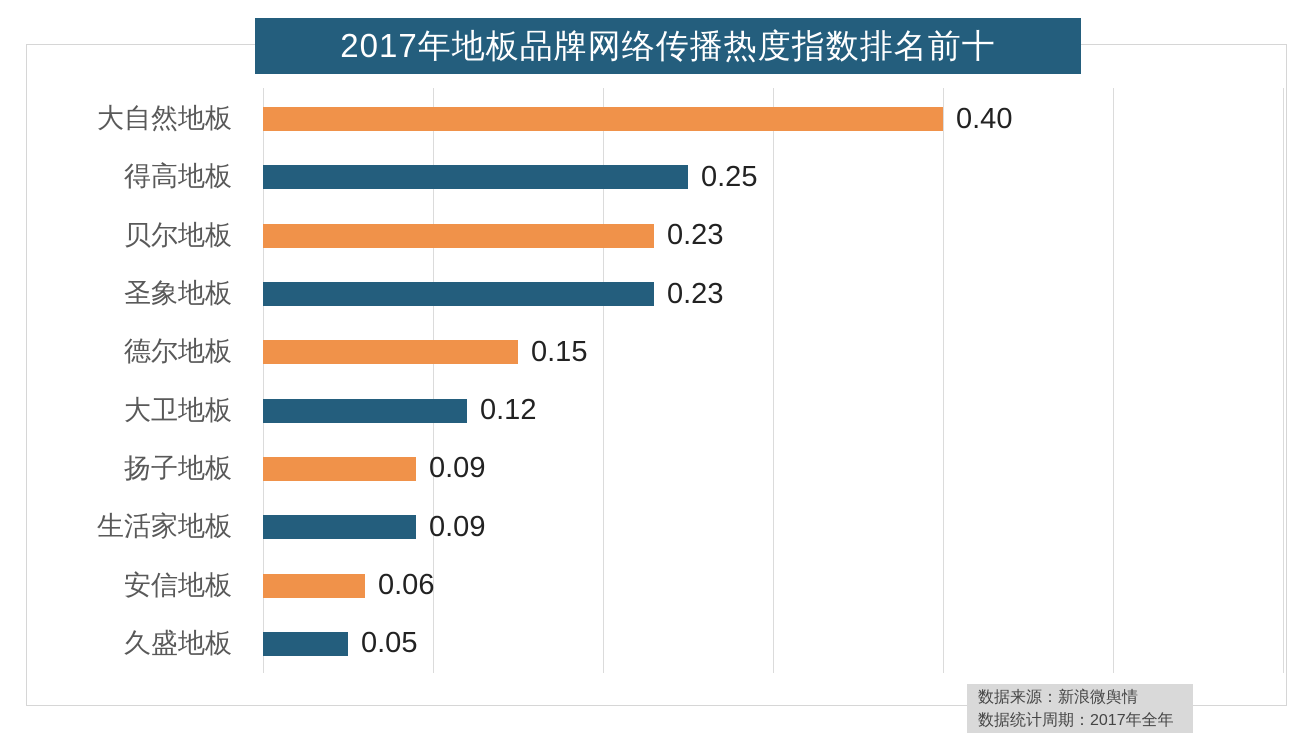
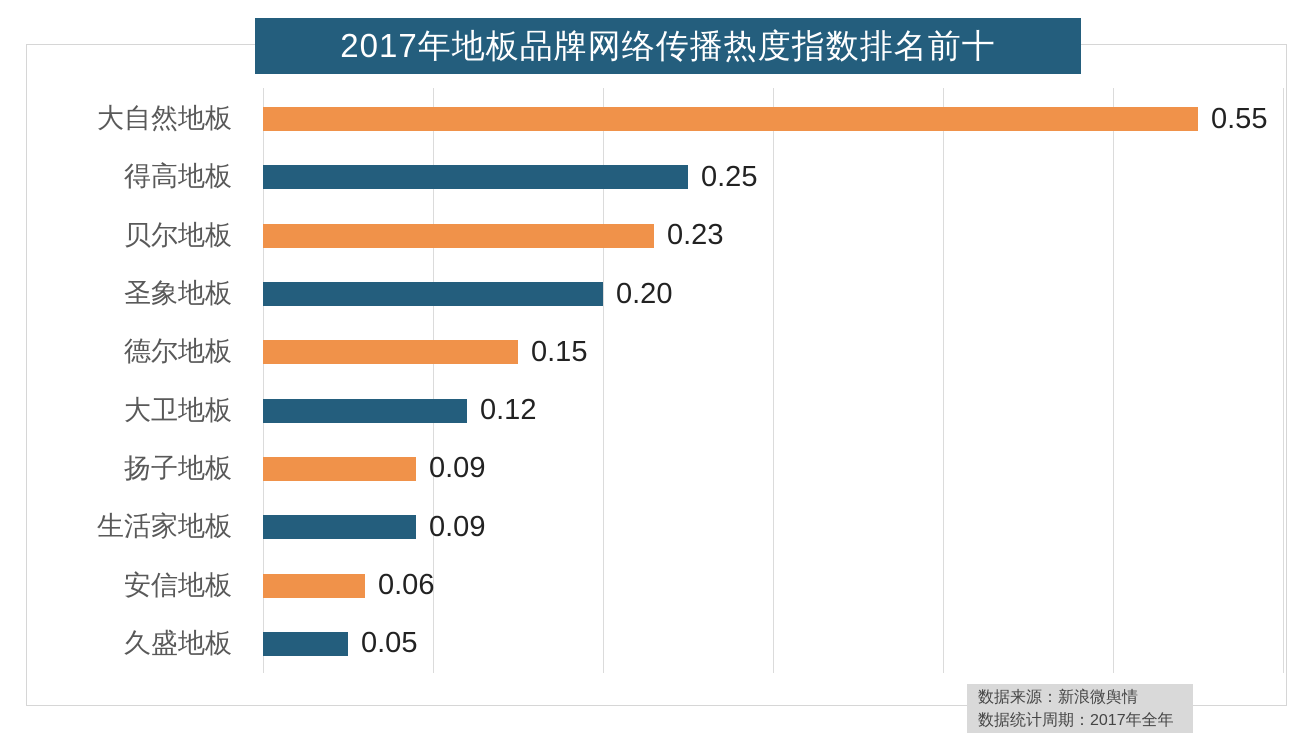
大自然地板: 0.40 -> 0.55
圣象地板: 0.23 -> 0.20
